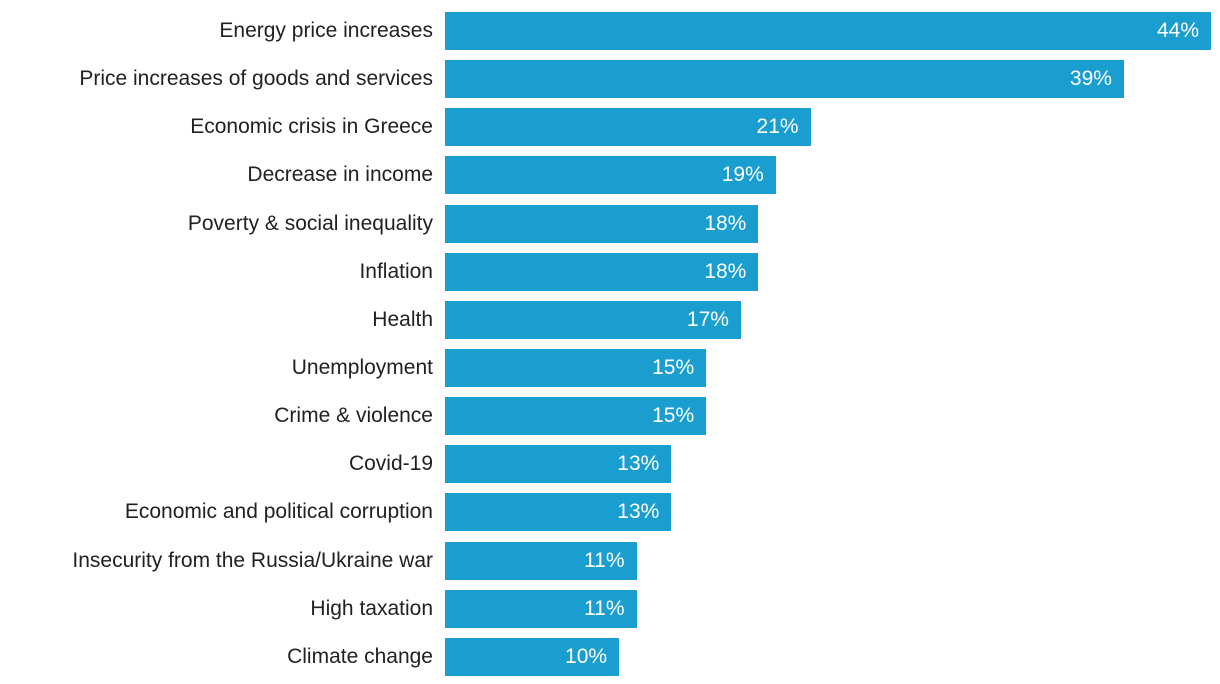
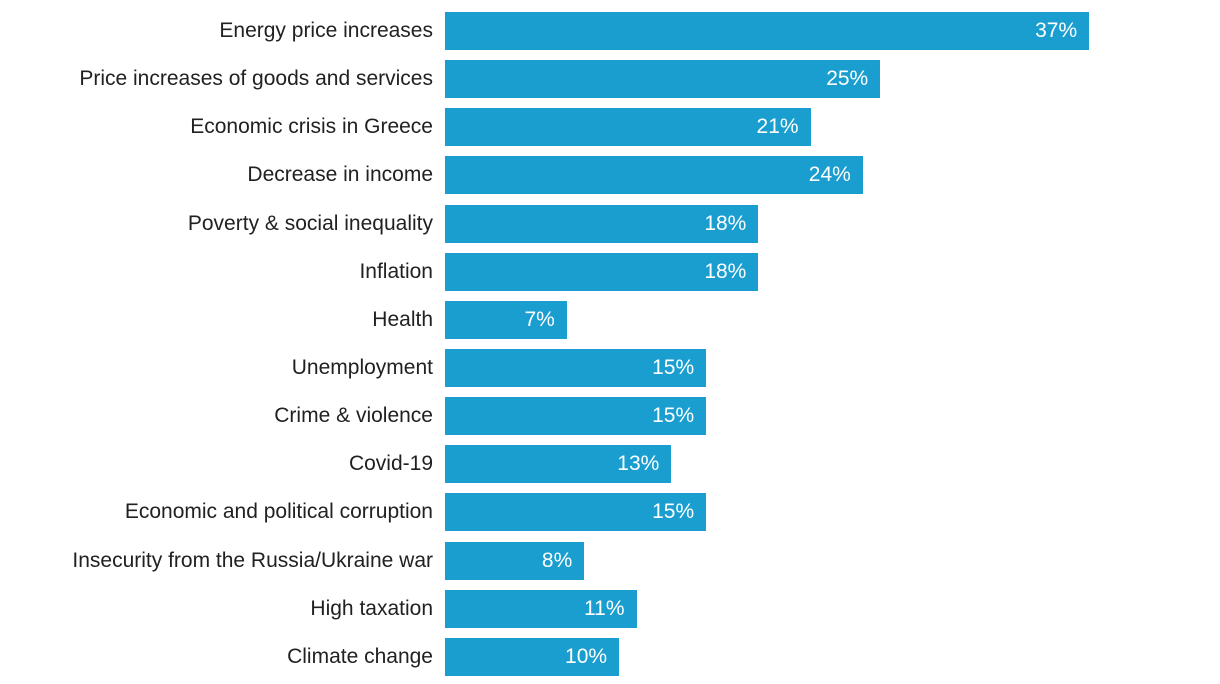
Energy price increases: 44% -> 37%
Price increases of goods and services: 39% -> 25%
Decrease in income: 19% -> 24%
Health: 17% -> 7%
Economic and political corruption: 13% -> 15%
Insecurity from the Russia/Ukraine war: 11% -> 8%
